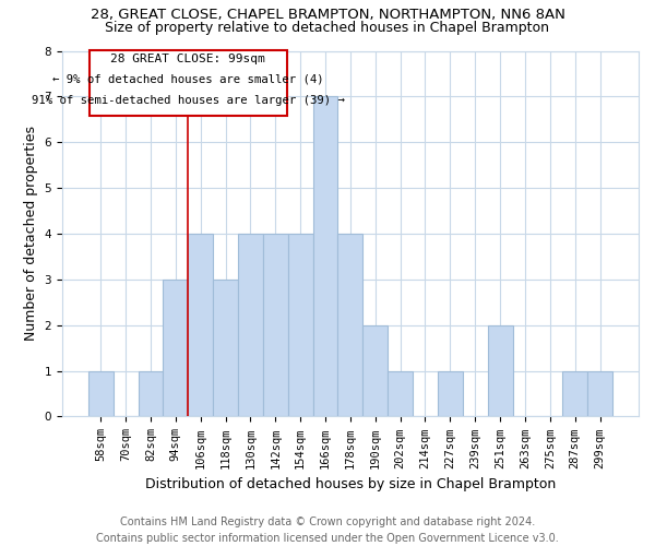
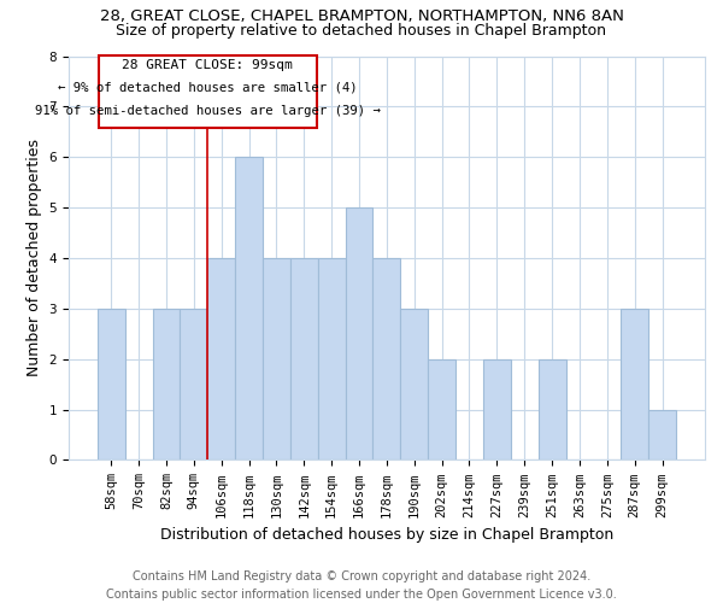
58sqm: 1 -> 3
82sqm: 1 -> 3
118sqm: 3 -> 6
166sqm: 7 -> 5
190sqm: 2 -> 3
202sqm: 1 -> 2
227sqm: 1 -> 2
287sqm: 1 -> 3
